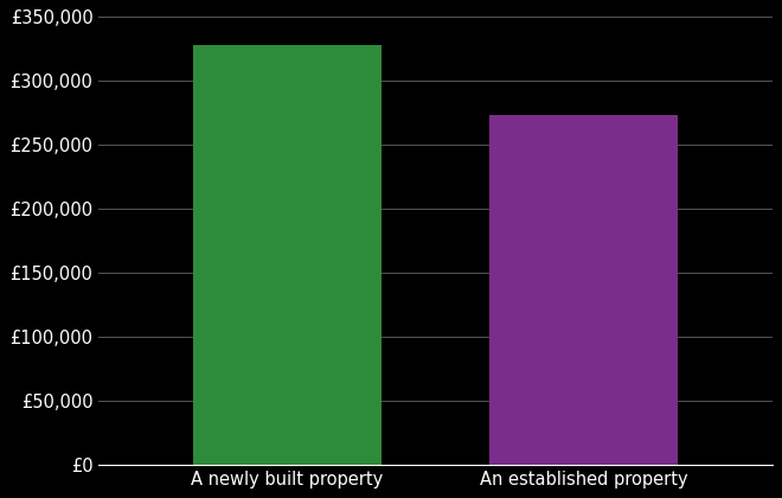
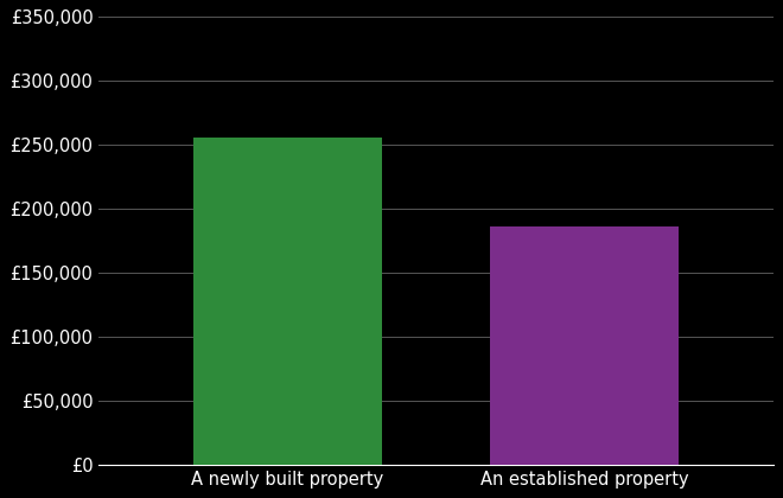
A newly built property: £328,000 -> £256,000
An established property: £273,000 -> £186,000
